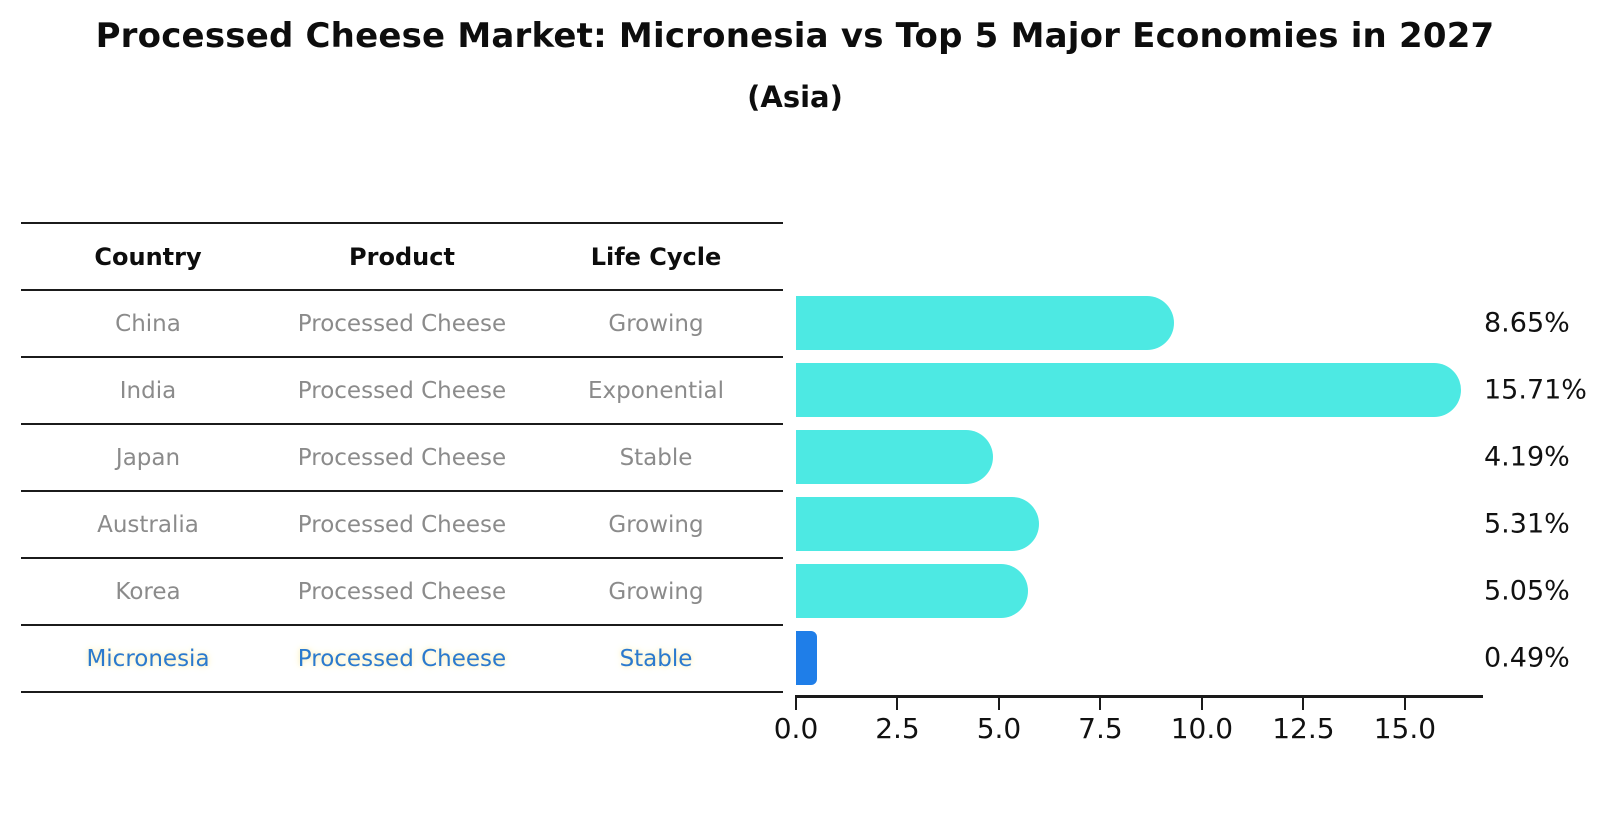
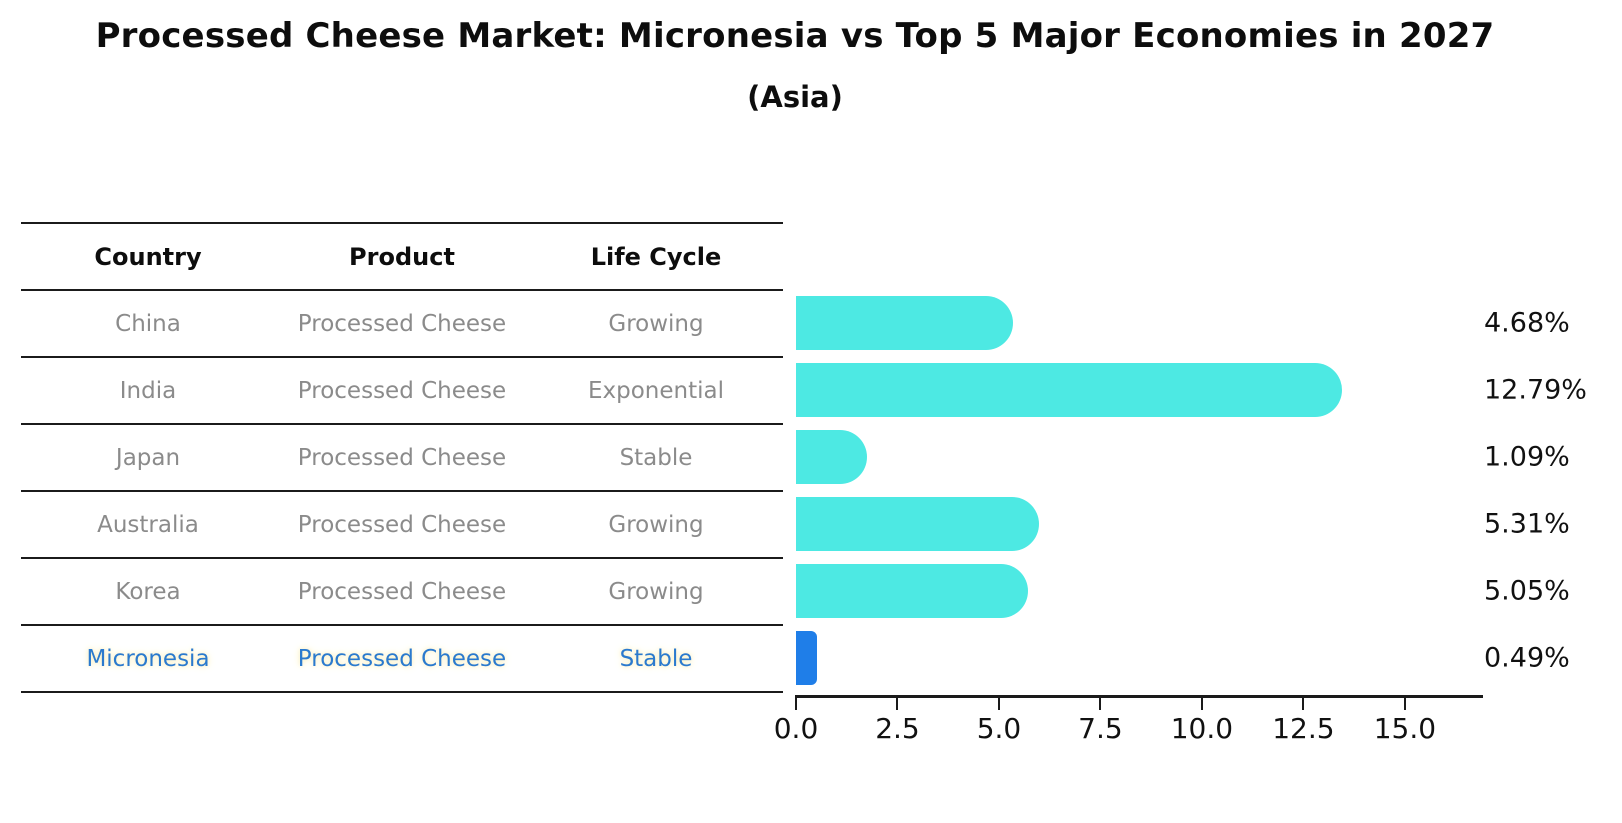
China: 8.65% -> 4.68%
India: 15.71% -> 12.79%
Japan: 4.19% -> 1.09%
